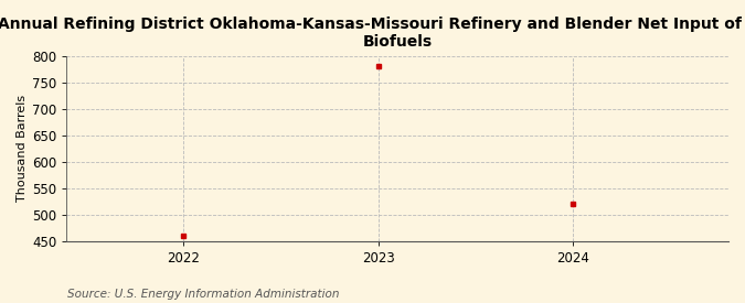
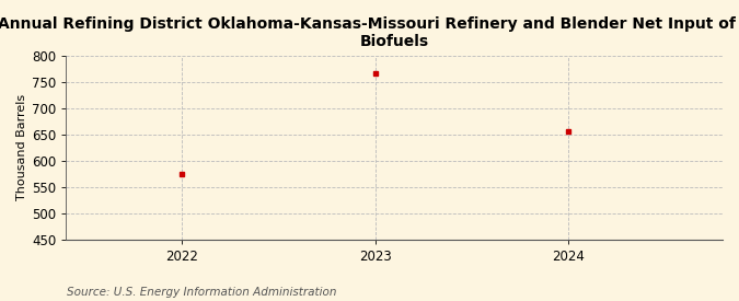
2022: 460 -> 575
2023: 781 -> 765
2024: 521 -> 655
